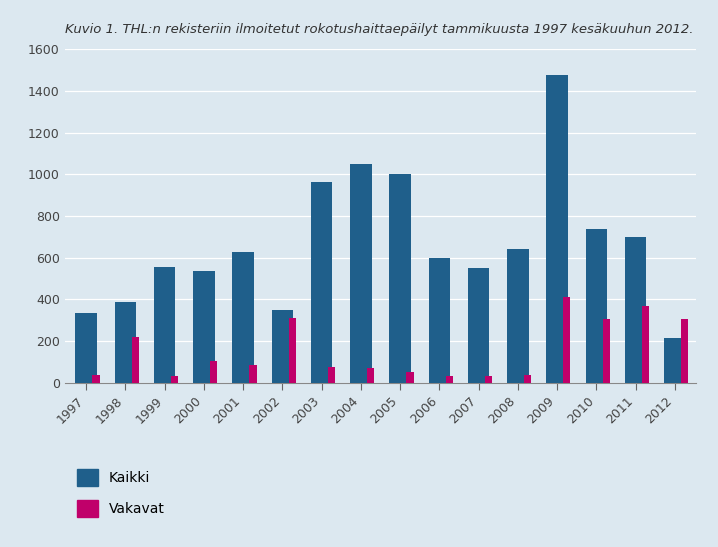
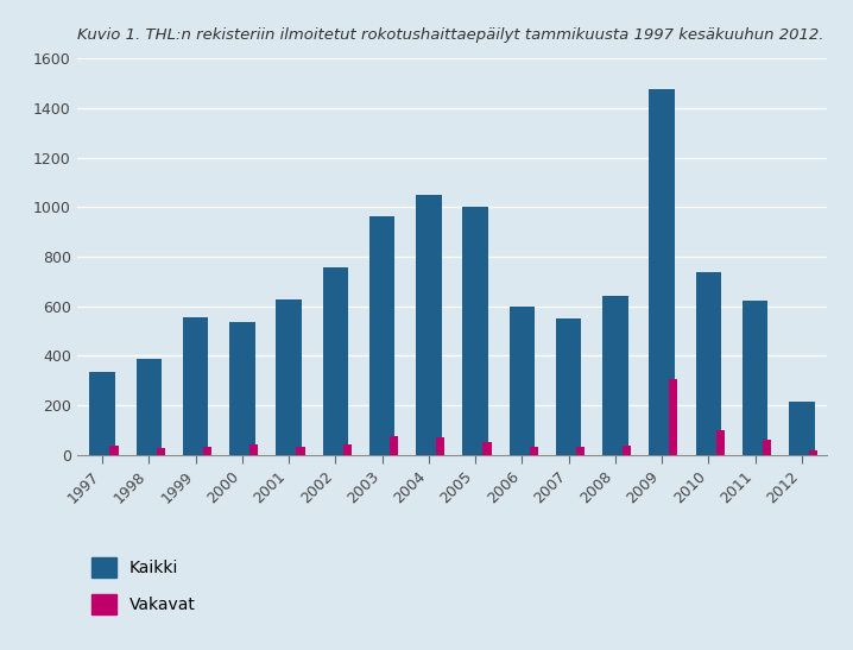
Vakavat/1998: 220 -> 30
Vakavat/2000: 105 -> 45
Vakavat/2001: 85 -> 35
Kaikki/2002: 350 -> 755
Vakavat/2002: 310 -> 45
Vakavat/2009: 410 -> 305
Vakavat/2010: 305 -> 100
Kaikki/2011: 700 -> 625
Vakavat/2011: 370 -> 60
Vakavat/2012: 305 -> 20
